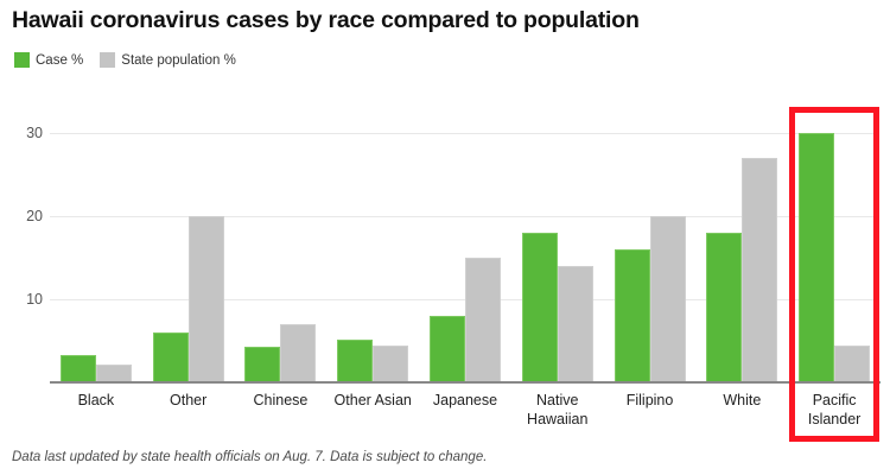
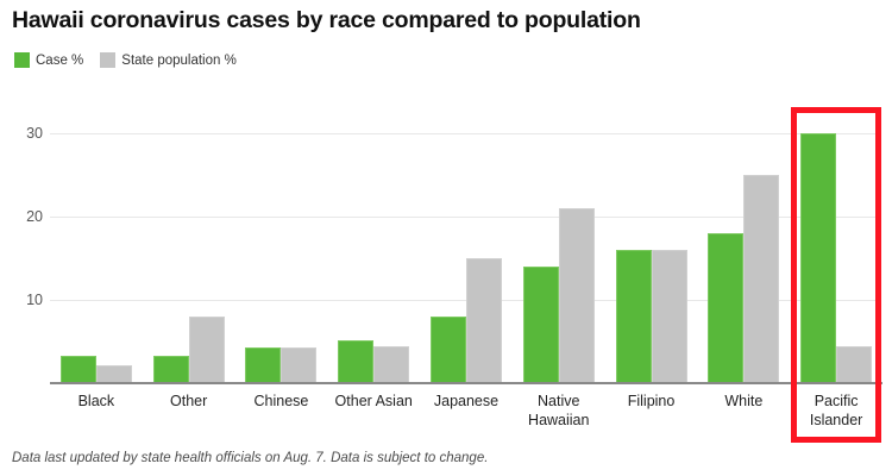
Case %/Other: 6 -> 3
State population %/Other: 20 -> 8
State population %/Chinese: 7 -> 4
Case %/Native Hawaiian: 18 -> 14
State population %/Native Hawaiian: 14 -> 21
State population %/Filipino: 20 -> 16
State population %/White: 27 -> 25
